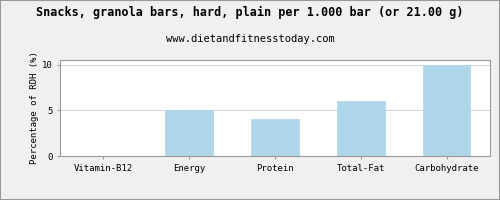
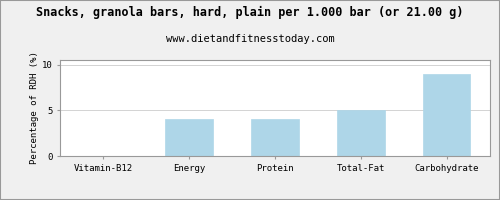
Energy: 5 -> 4
Total-Fat: 6 -> 5
Carbohydrate: 10 -> 9
